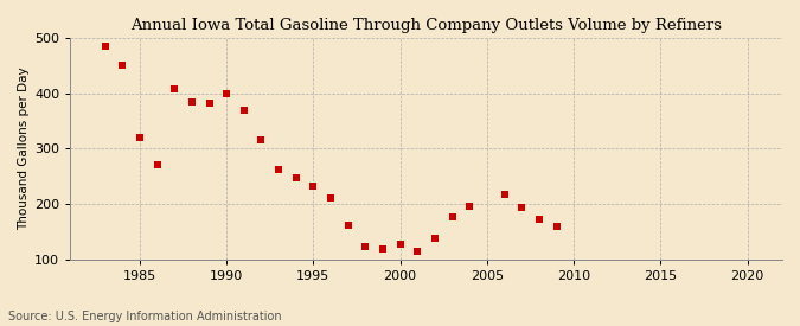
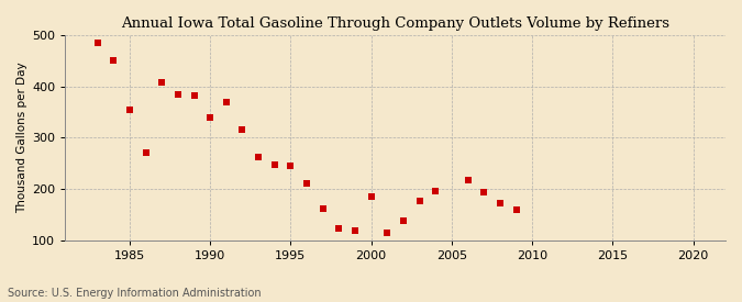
1985: 320 -> 355
1990: 400 -> 340
1995: 233 -> 245
2000: 128 -> 185
